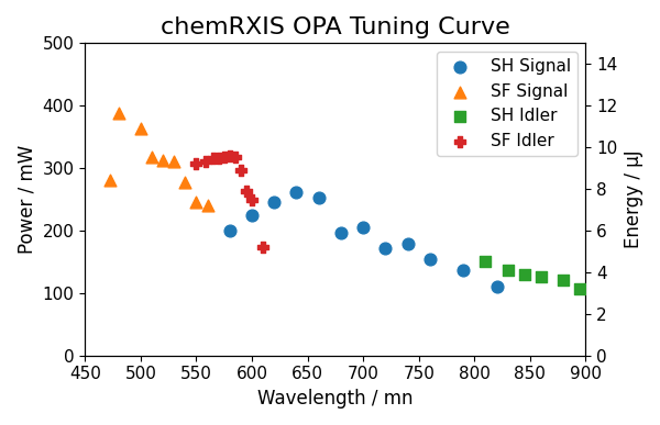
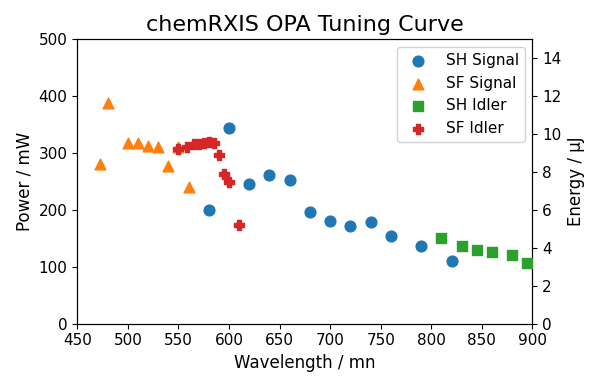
SF Signal/500: 363 -> 318
SF Signal/550: 245 -> 310
SH Signal/600: 225 -> 344
SH Signal/700: 205 -> 180
